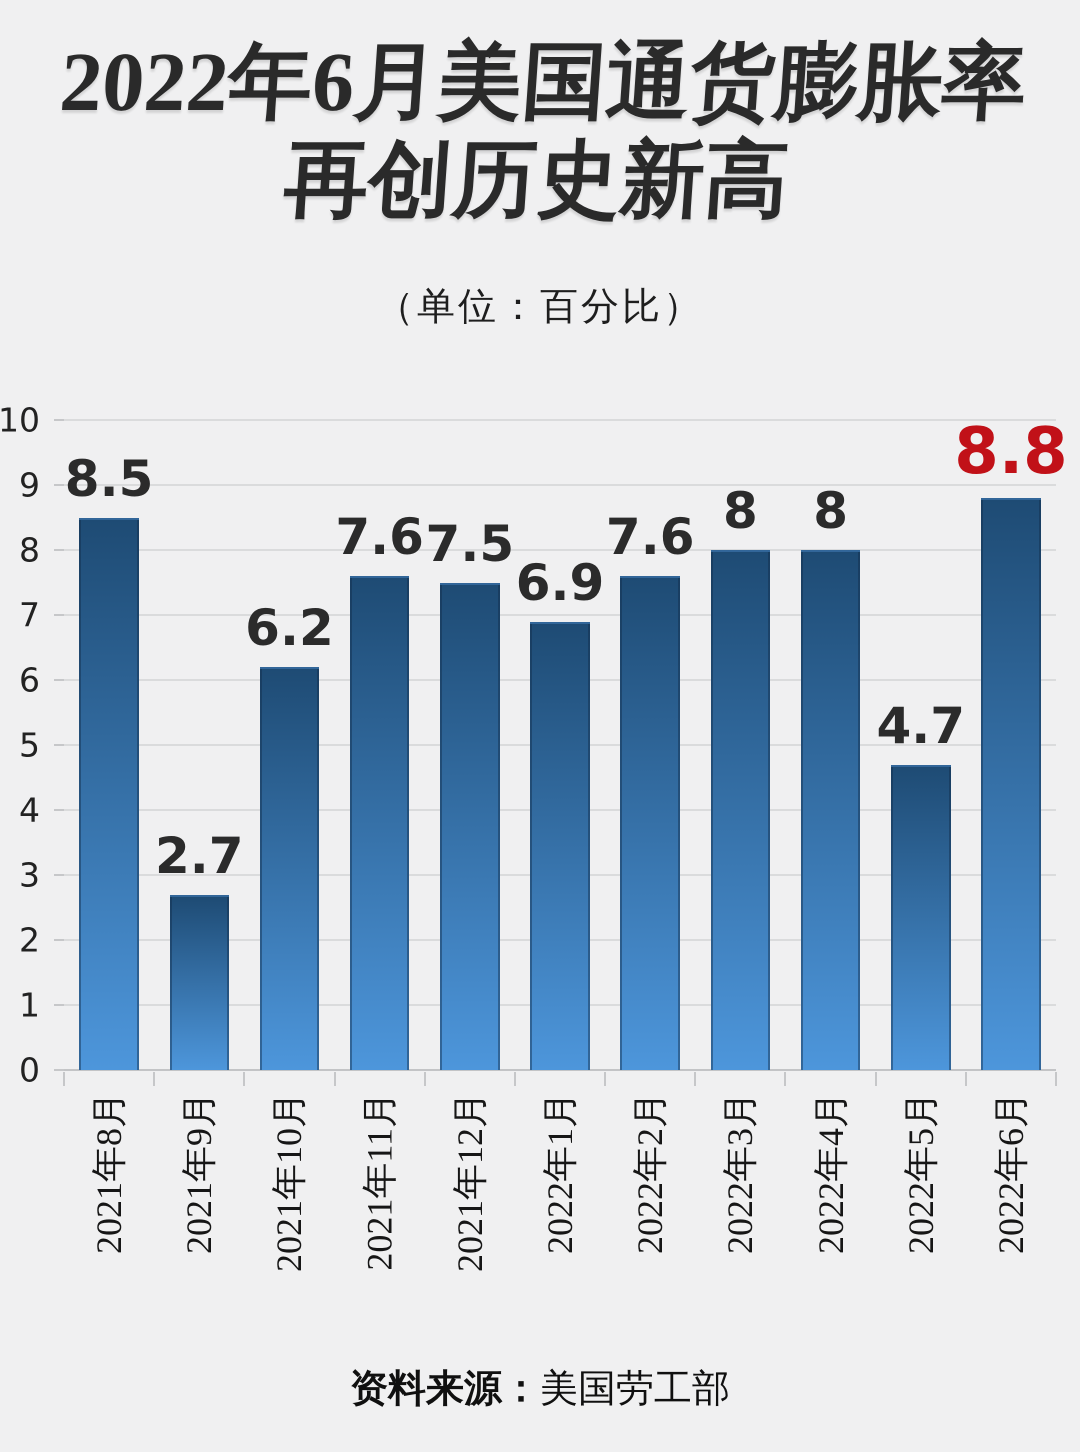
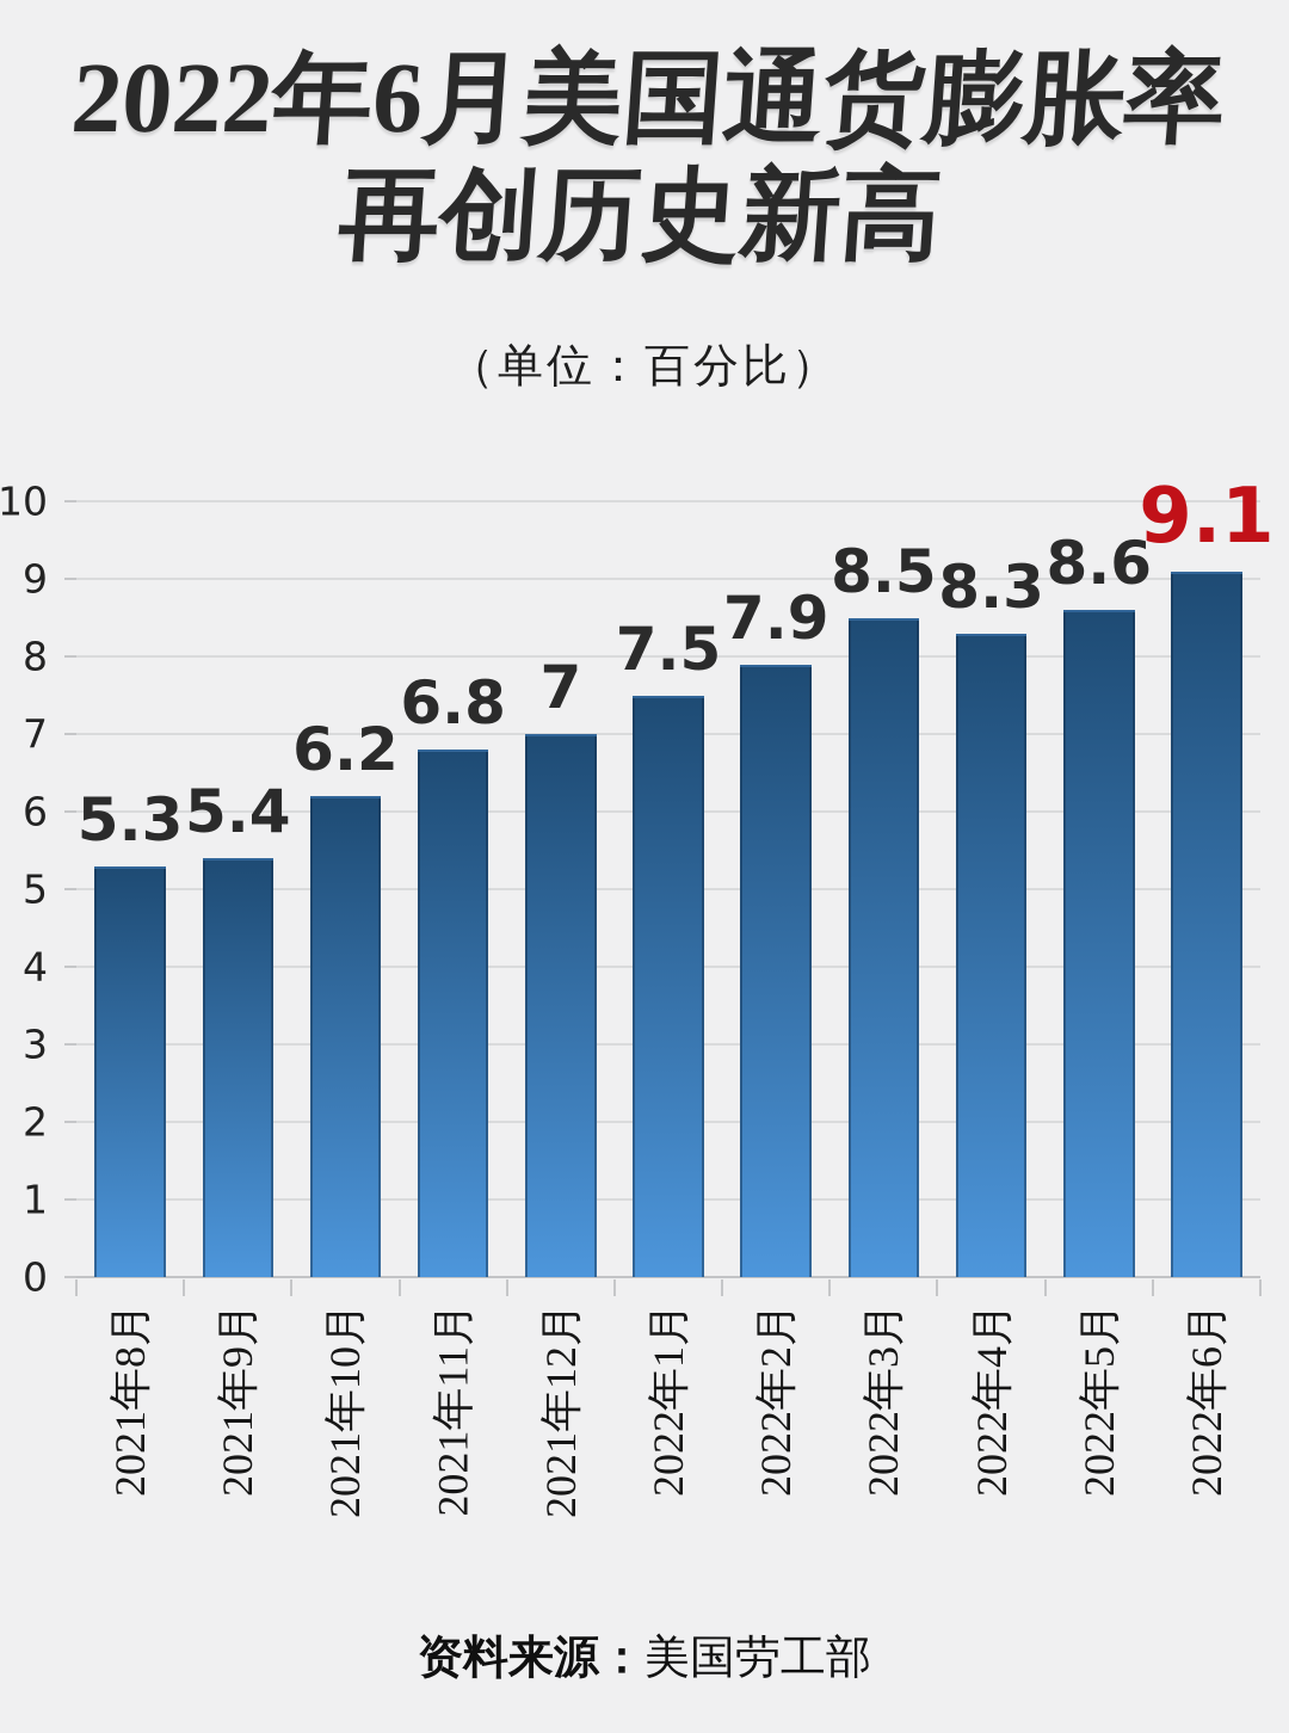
2021年8月: 8.5 -> 5.3
2021年9月: 2.7 -> 5.4
2021年11月: 7.6 -> 6.8
2021年12月: 7.5 -> 7
2022年1月: 6.9 -> 7.5
2022年2月: 7.6 -> 7.9
2022年3月: 8 -> 8.5
2022年4月: 8 -> 8.3
2022年5月: 4.7 -> 8.6
2022年6月: 8.8 -> 9.1
